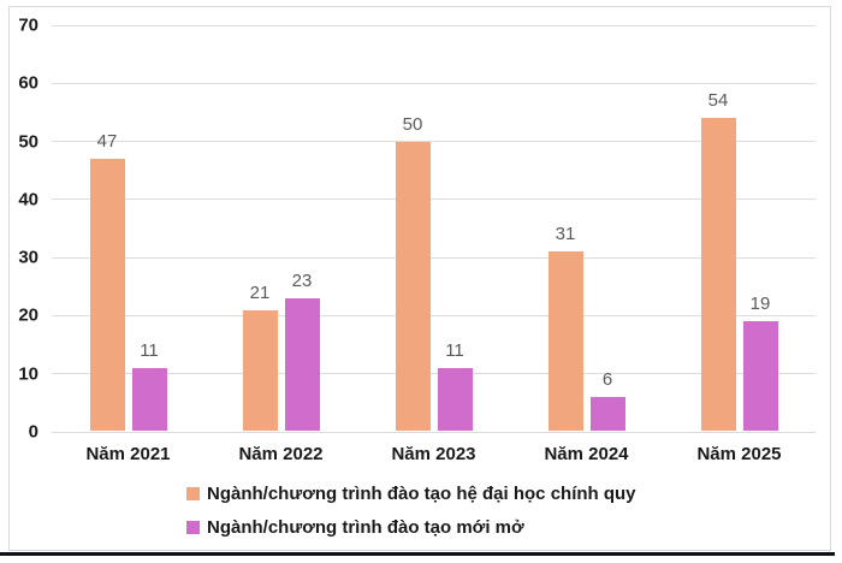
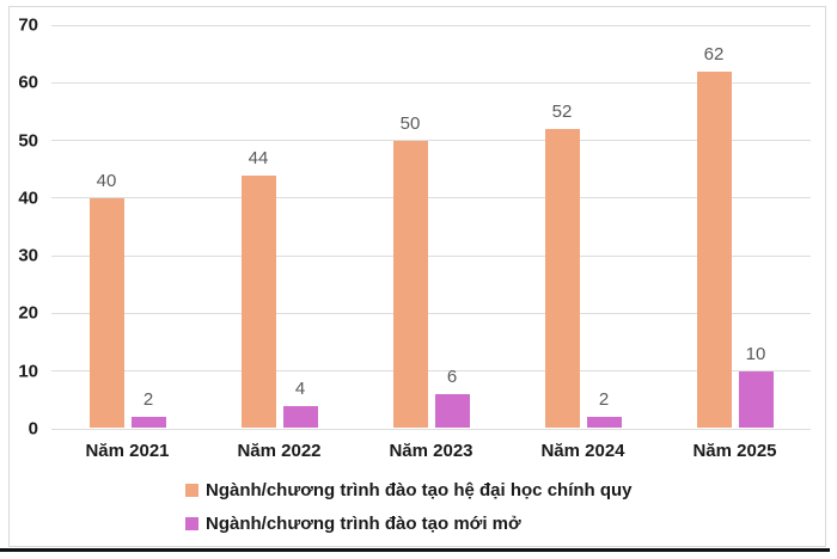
Ngành/chương trình đào tạo hệ đại học chính quy/Năm 2021: 47 -> 40
Ngành/chương trình đào tạo mới mở/Năm 2021: 11 -> 2
Ngành/chương trình đào tạo hệ đại học chính quy/Năm 2022: 21 -> 44
Ngành/chương trình đào tạo mới mở/Năm 2022: 23 -> 4
Ngành/chương trình đào tạo mới mở/Năm 2023: 11 -> 6
Ngành/chương trình đào tạo hệ đại học chính quy/Năm 2024: 31 -> 52
Ngành/chương trình đào tạo mới mở/Năm 2024: 6 -> 2
Ngành/chương trình đào tạo hệ đại học chính quy/Năm 2025: 54 -> 62
Ngành/chương trình đào tạo mới mở/Năm 2025: 19 -> 10
